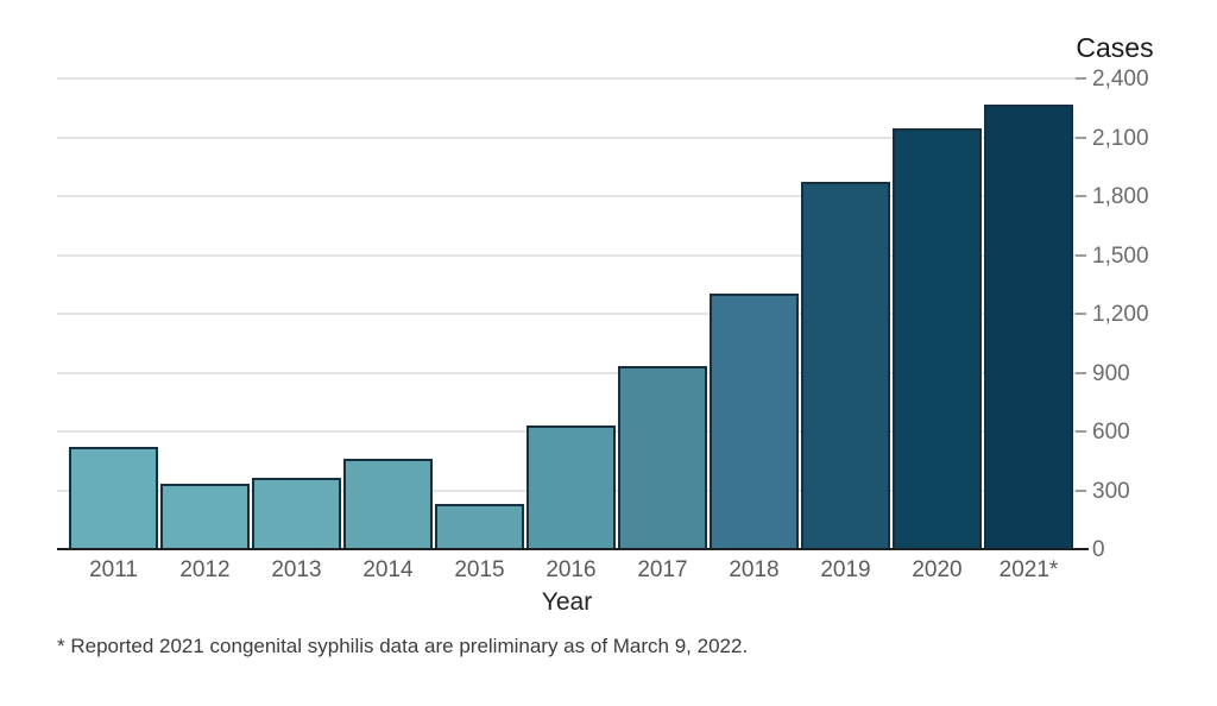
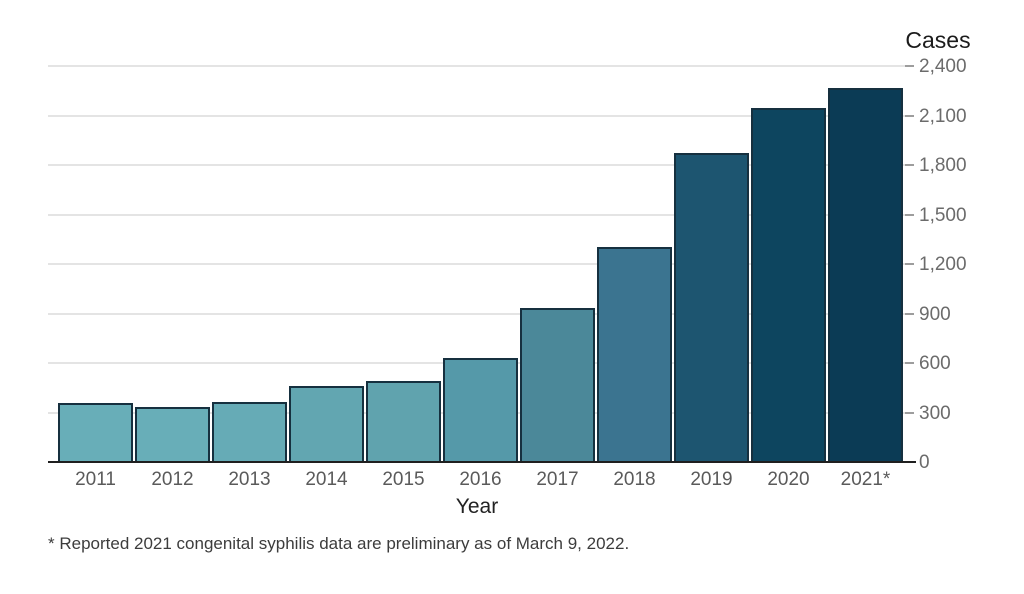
2011: 520 -> 360
2015: 230 -> 490
